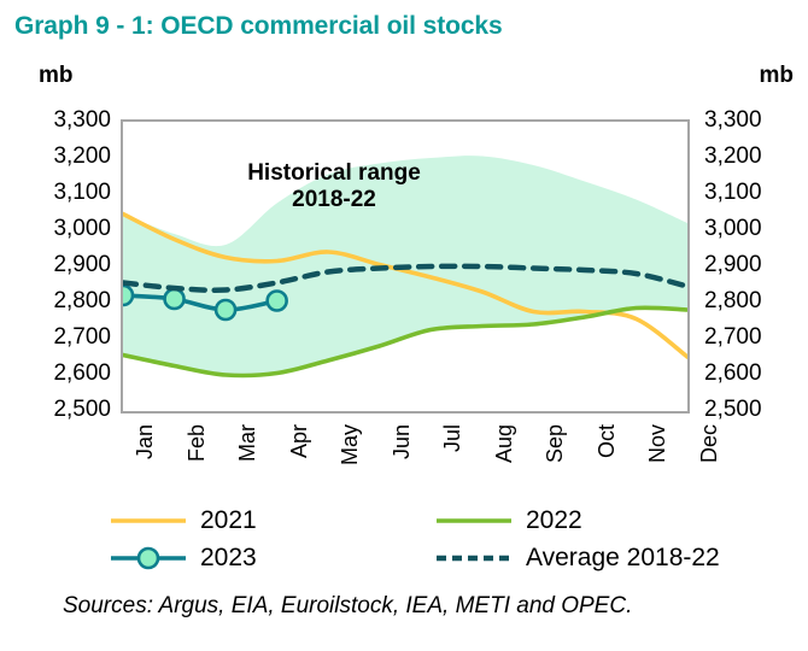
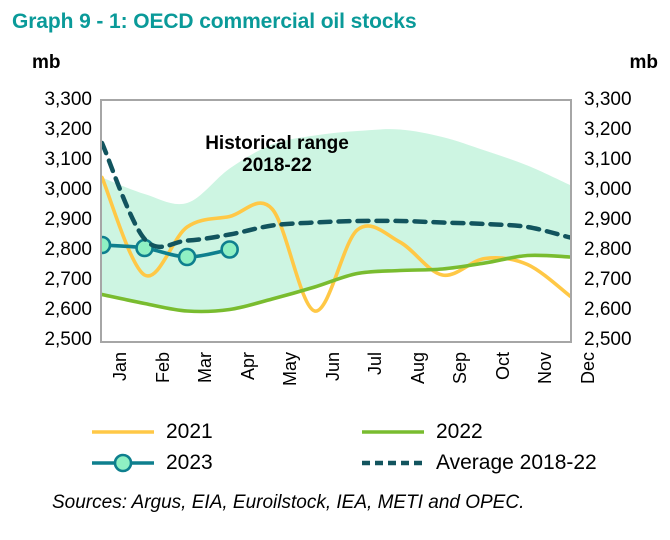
Average 2018-22/Jan: 2860 -> 3160
2021/Feb: 2980 -> 2720
2021/Mar: 2920 -> 2880
2021/Jun: 2900 -> 2600
2021/Sep: 2780 -> 2720
